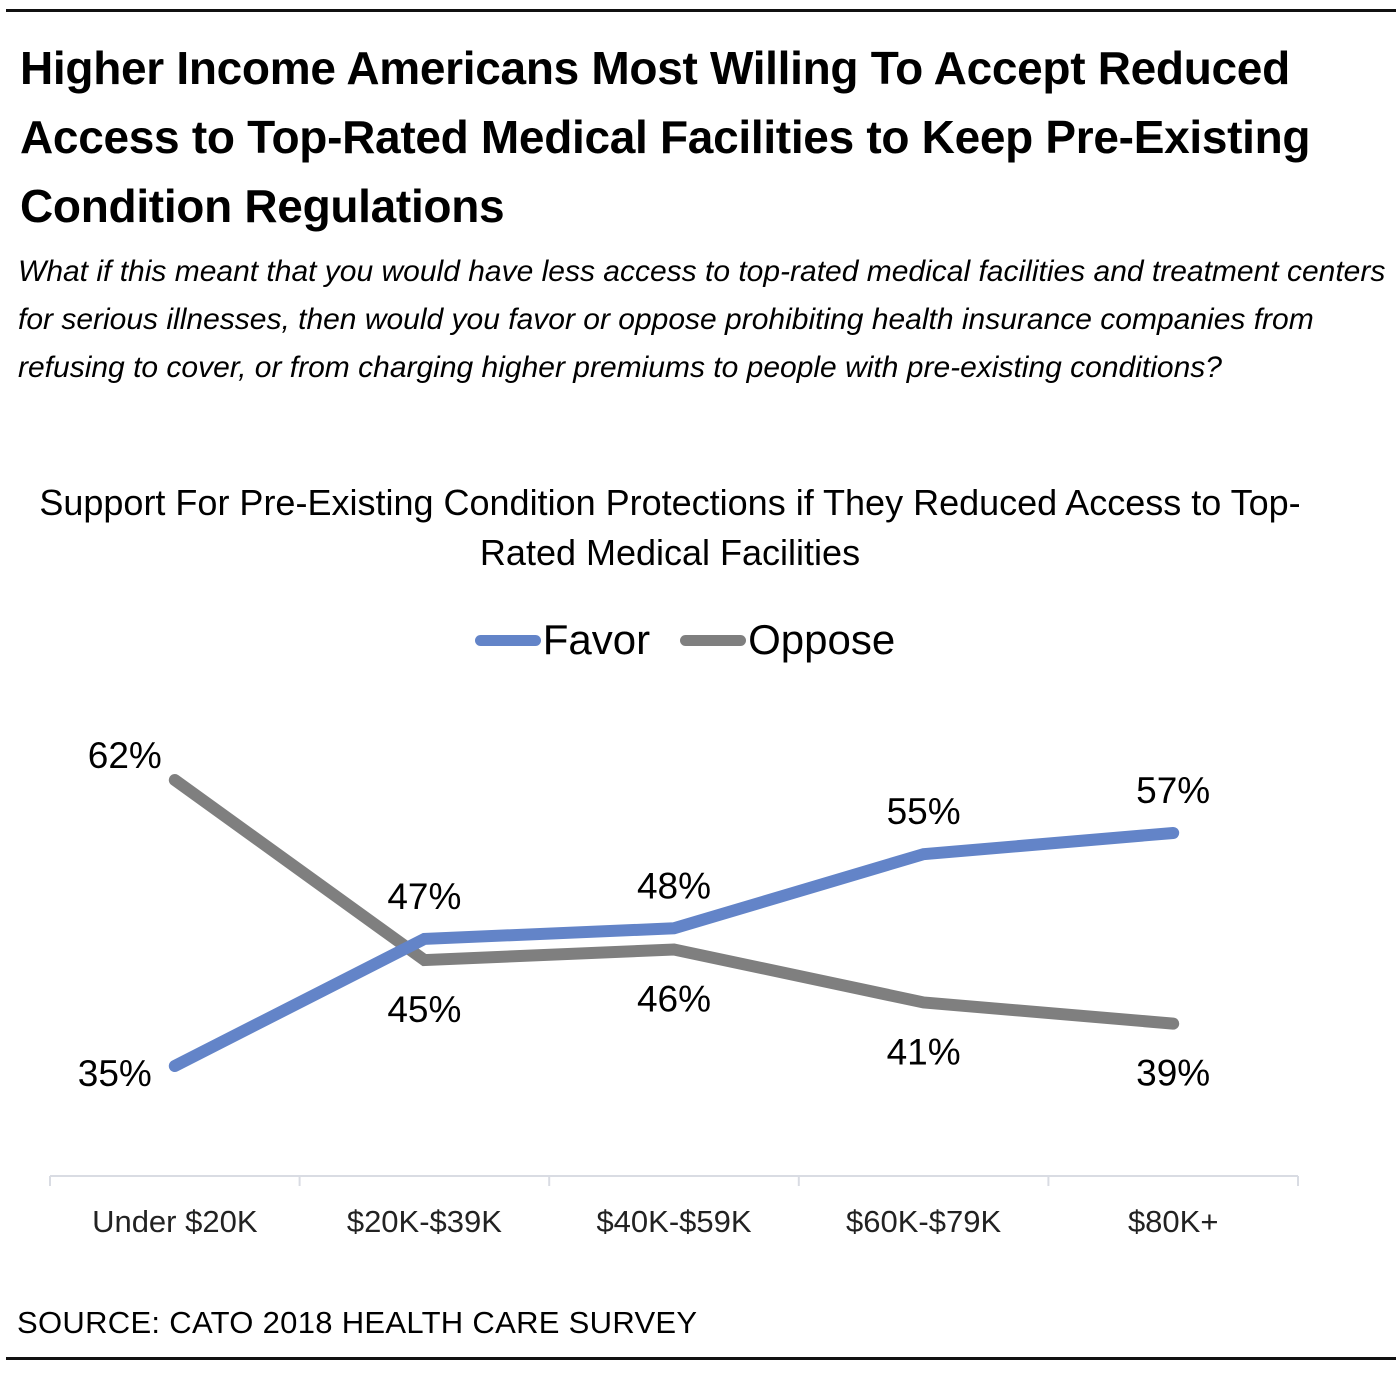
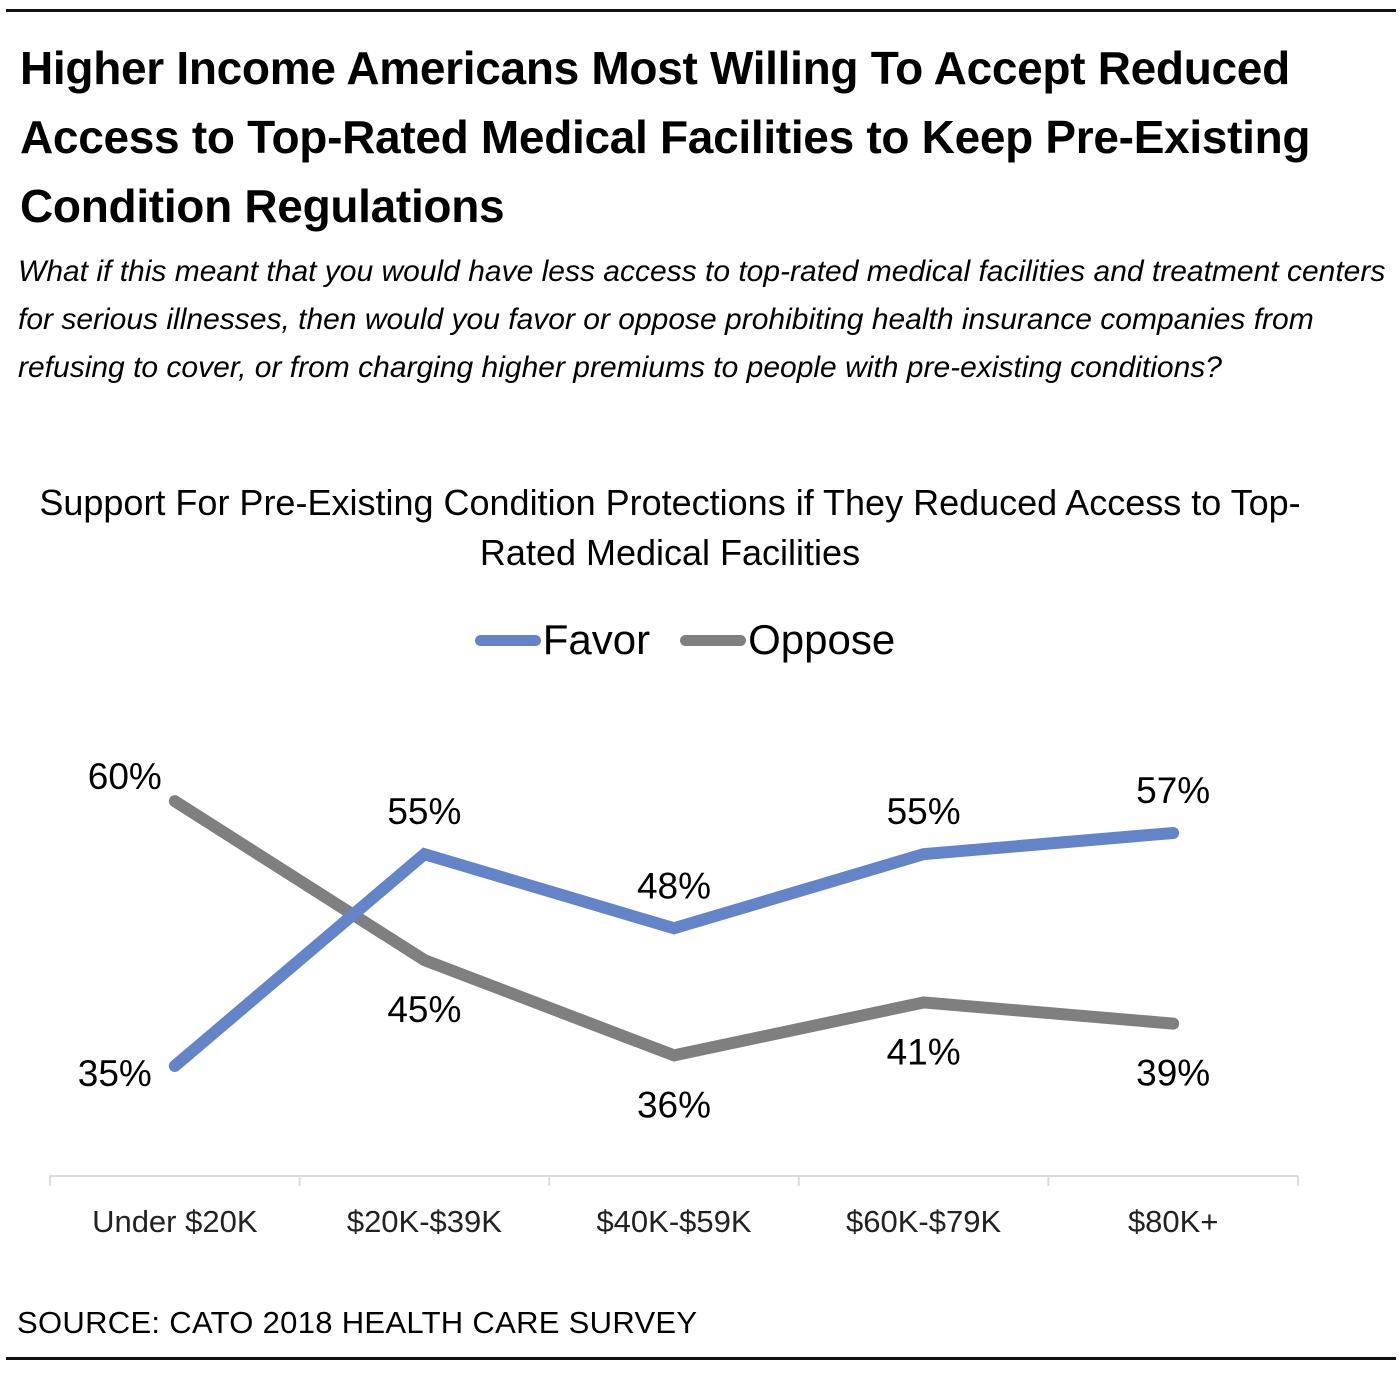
Oppose/Under $20K: 62% -> 60%
Favor/$20K-$39K: 47% -> 55%
Oppose/$40K-$59K: 46% -> 36%
